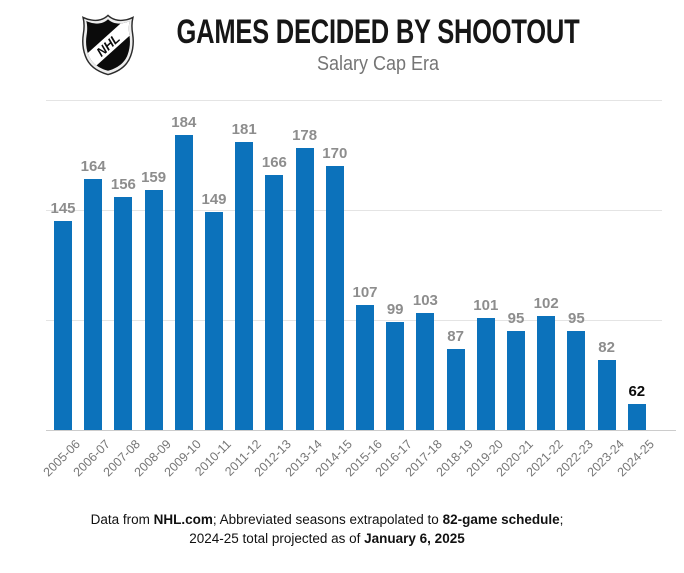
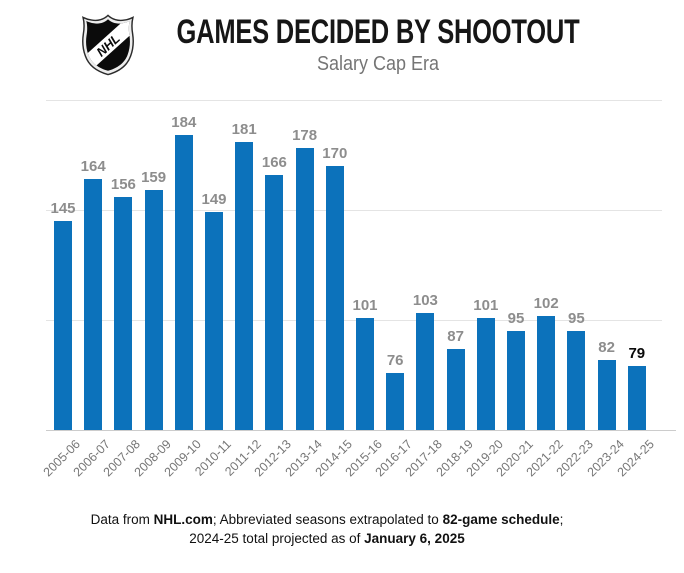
2015-16: 107 -> 101
2016-17: 99 -> 76
2024-25: 62 -> 79
